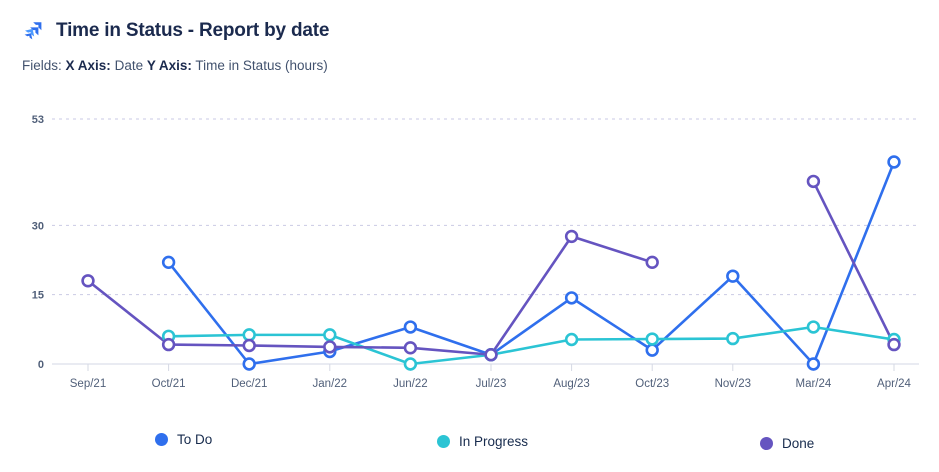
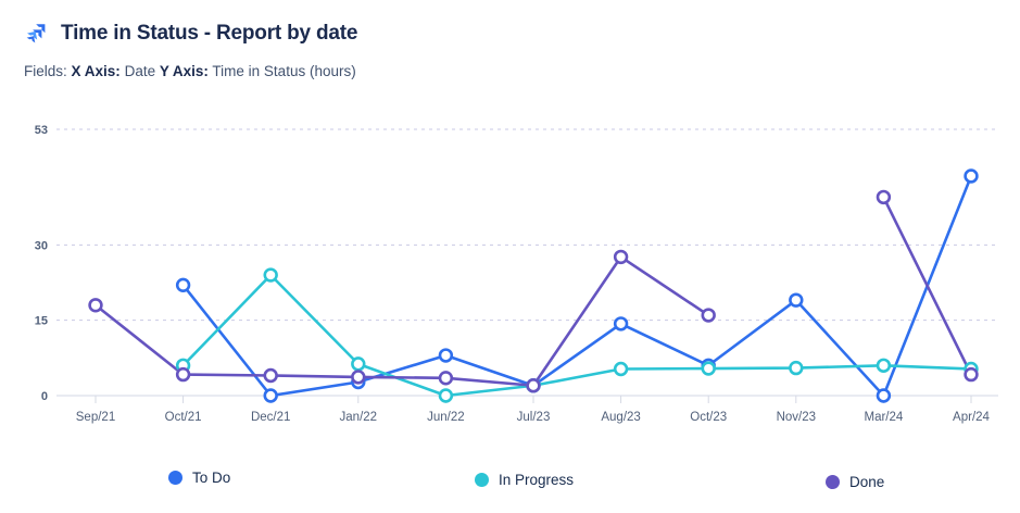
In Progress/Dec/21: 6 -> 24
To Do/Oct/23: 3 -> 6
Done/Oct/23: 22 -> 16
In Progress/Mar/24: 8 -> 6
